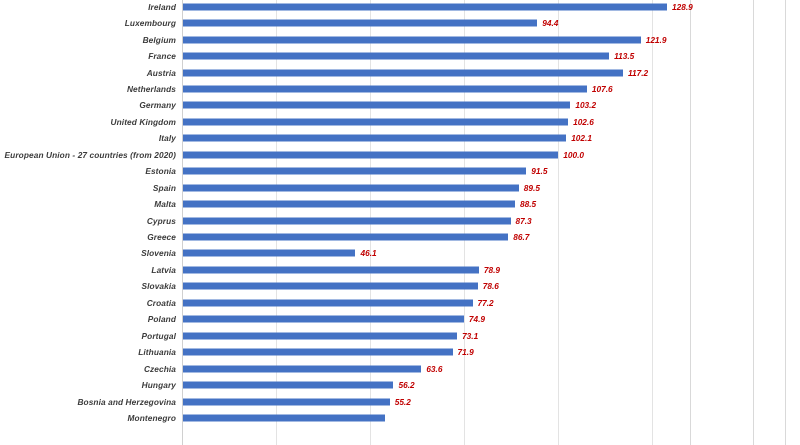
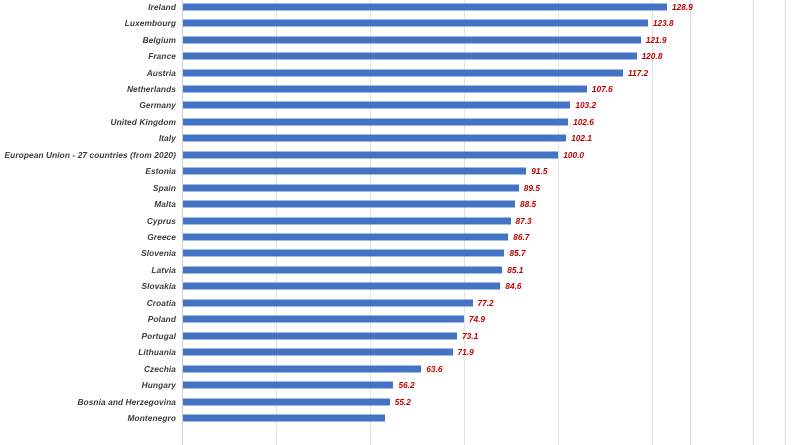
Luxembourg: 94.4 -> 123.8
France: 113.5 -> 120.8
Slovenia: 46.1 -> 85.7
Latvia: 78.9 -> 85.1
Slovakia: 78.6 -> 84.6
